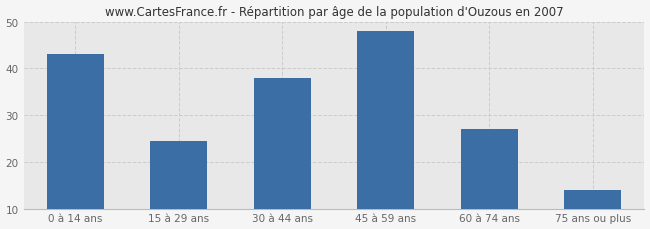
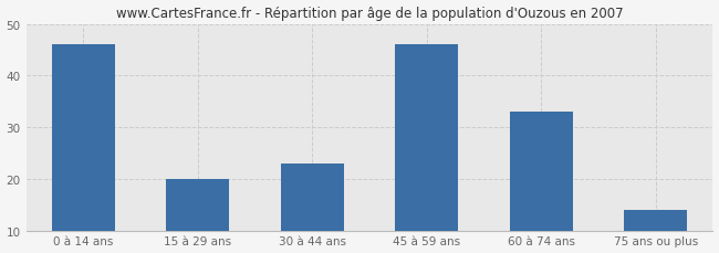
0 à 14 ans: 43.0 -> 46.0
15 à 29 ans: 24.5 -> 20.0
30 à 44 ans: 38.0 -> 23.0
45 à 59 ans: 48.0 -> 46.0
60 à 74 ans: 27.0 -> 33.0
